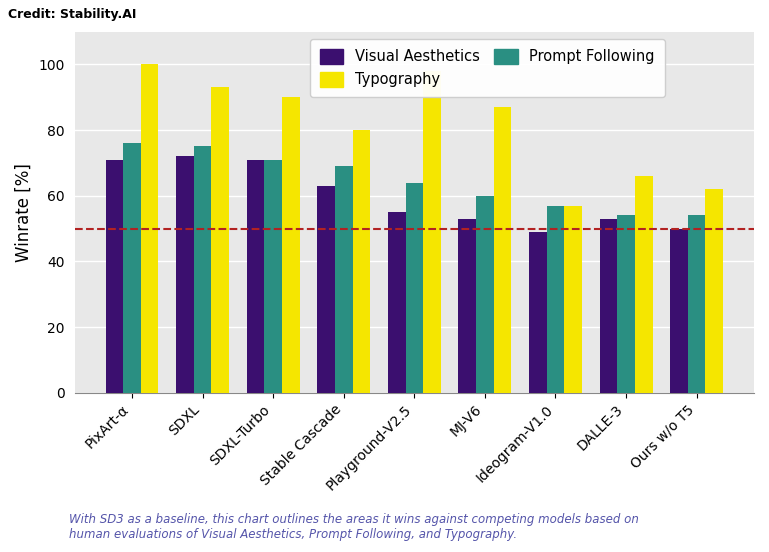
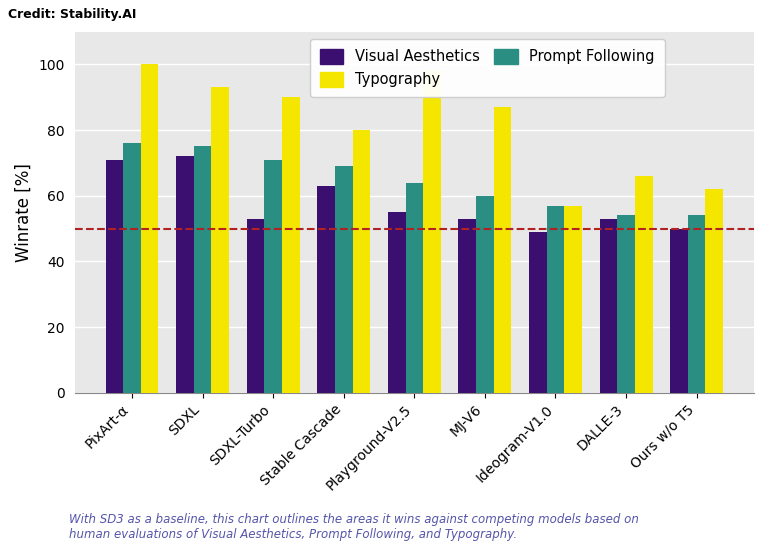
Visual Aesthetics/SDXL-Turbo: 71 -> 53
